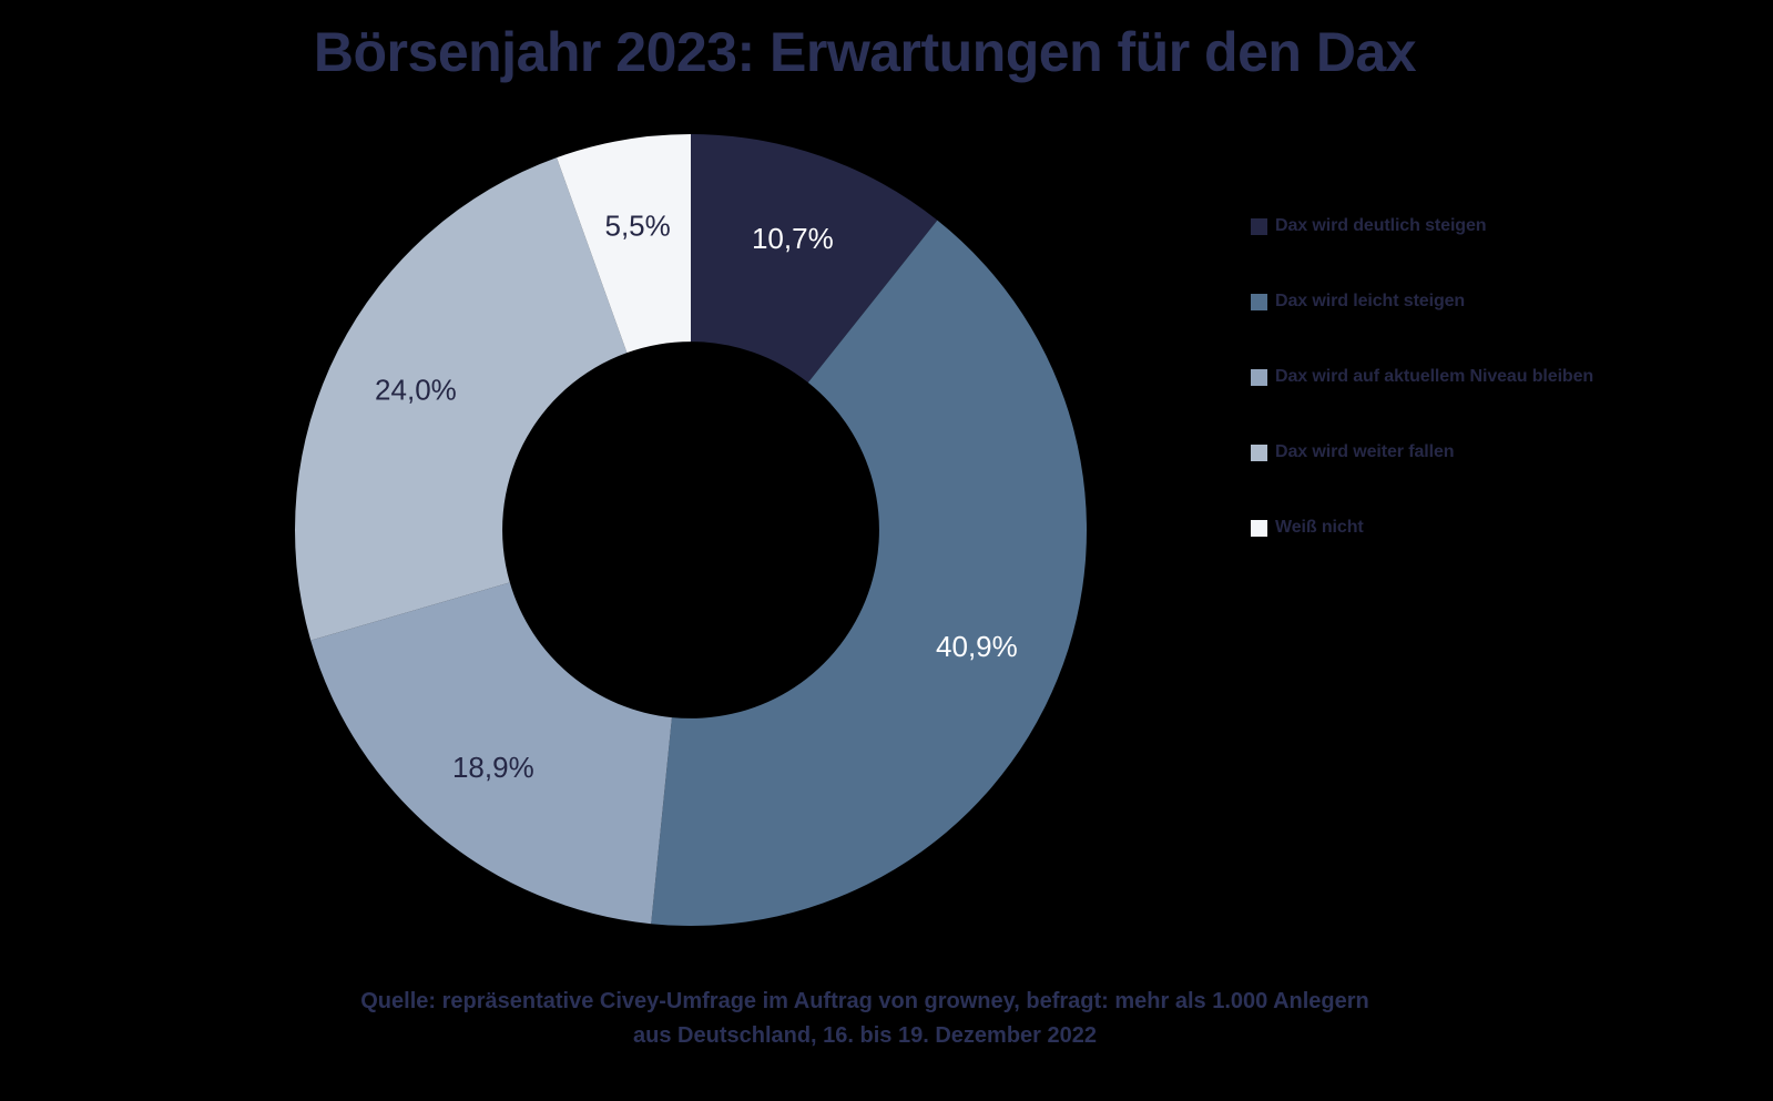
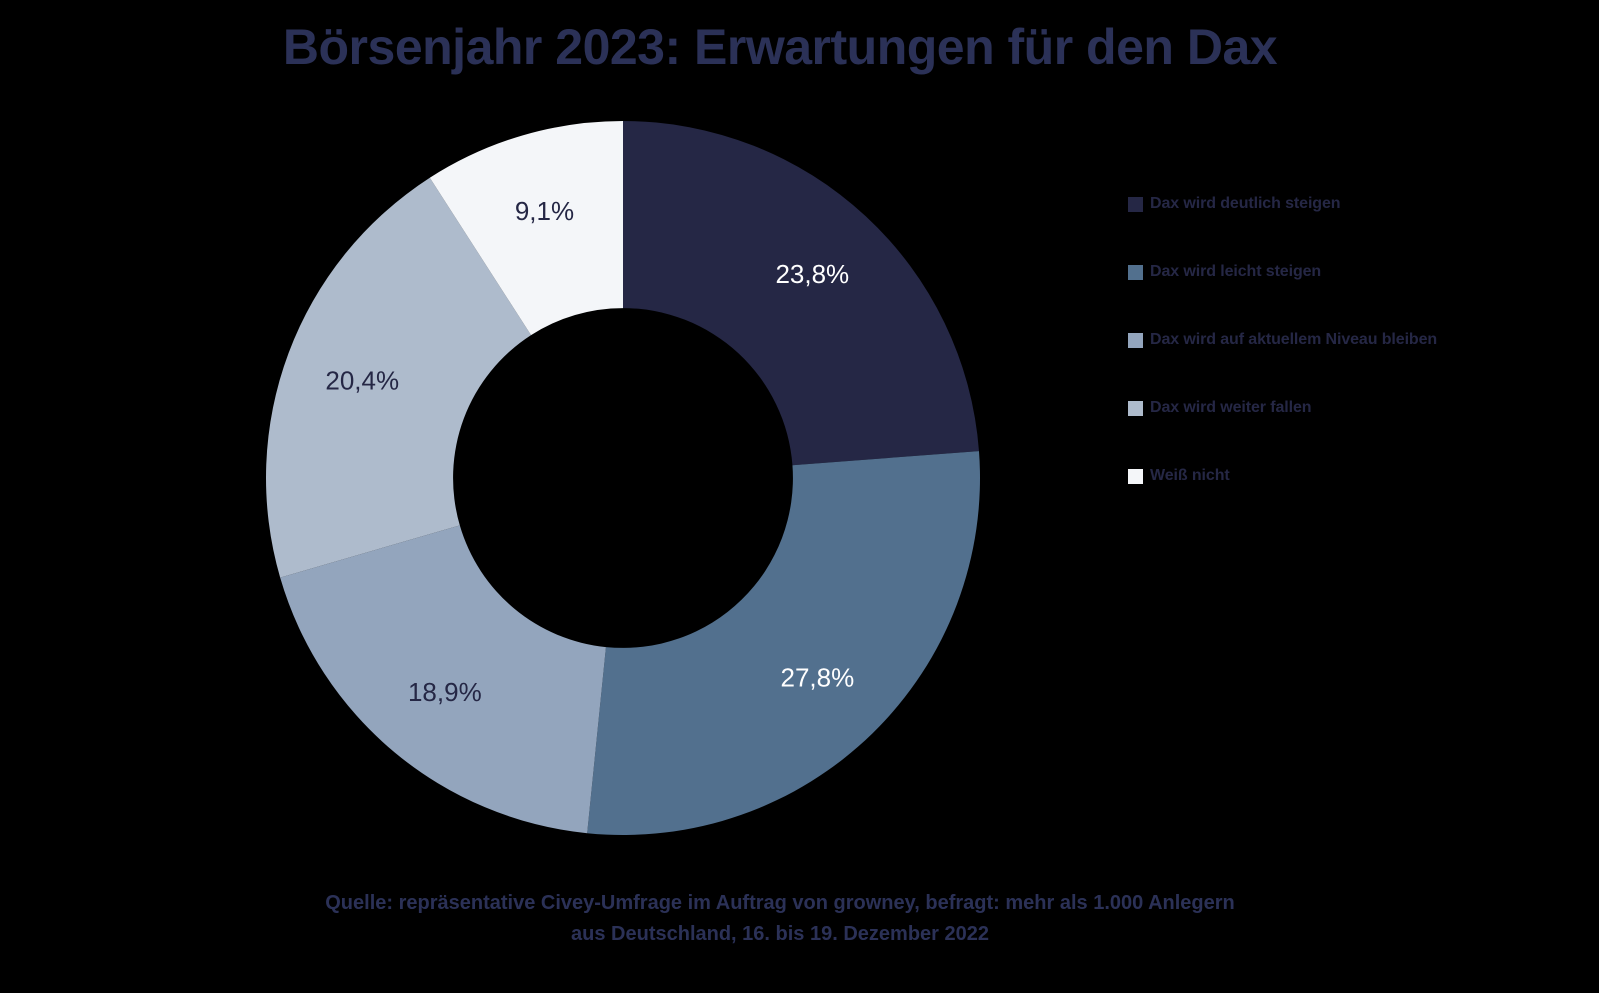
Dax wird deutlich steigen: 10,7% -> 23,8%
Dax wird leicht steigen: 40,9% -> 27,8%
Dax wird weiter fallen: 24,0% -> 20,4%
Weiß nicht: 5,5% -> 9,1%
